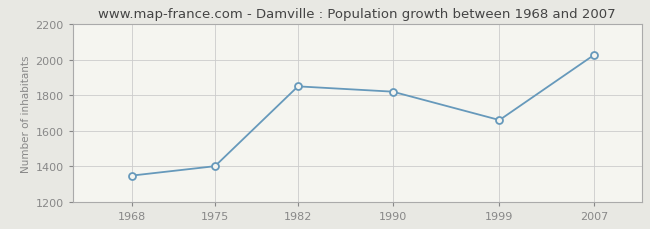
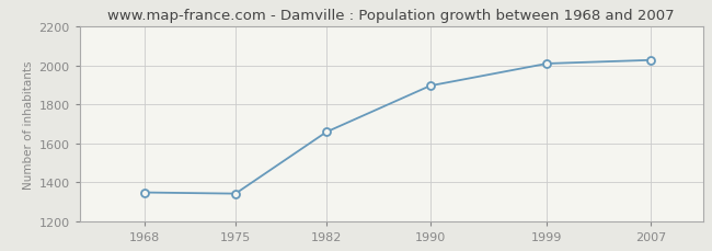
1975: 1400 -> 1340
1982: 1850 -> 1660
1990: 1820 -> 1900
1999: 1660 -> 2010
